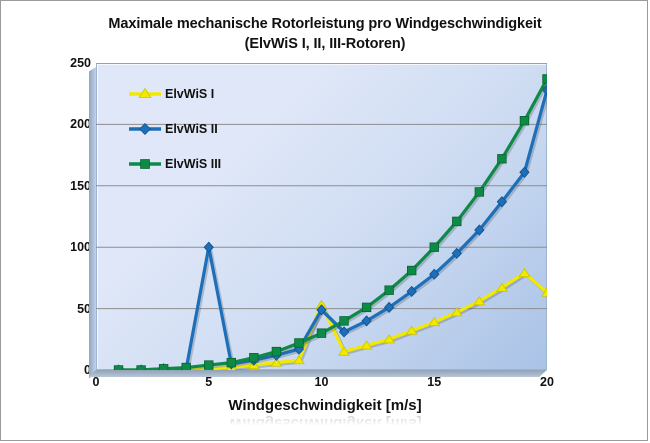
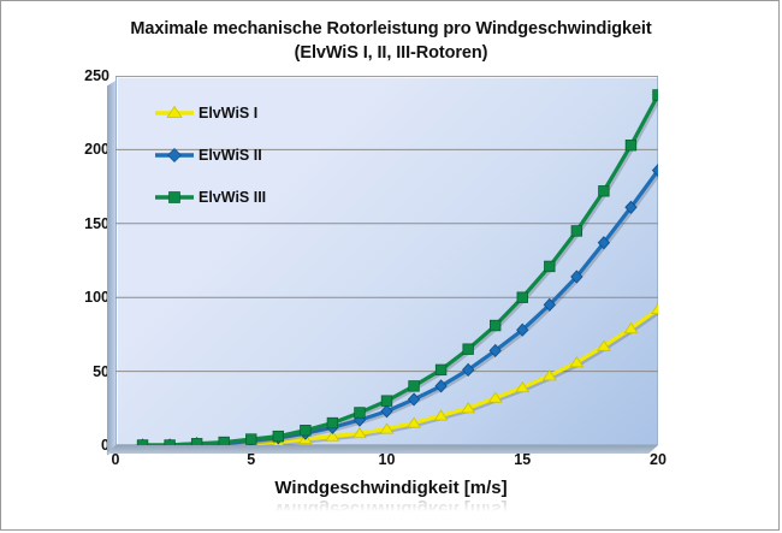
ElvWiS II/5: 100 -> 3
ElvWiS I/10: 53 -> 11
ElvWiS II/10: 49 -> 23
ElvWiS I/20: 63 -> 92
ElvWiS II/20: 228 -> 186
